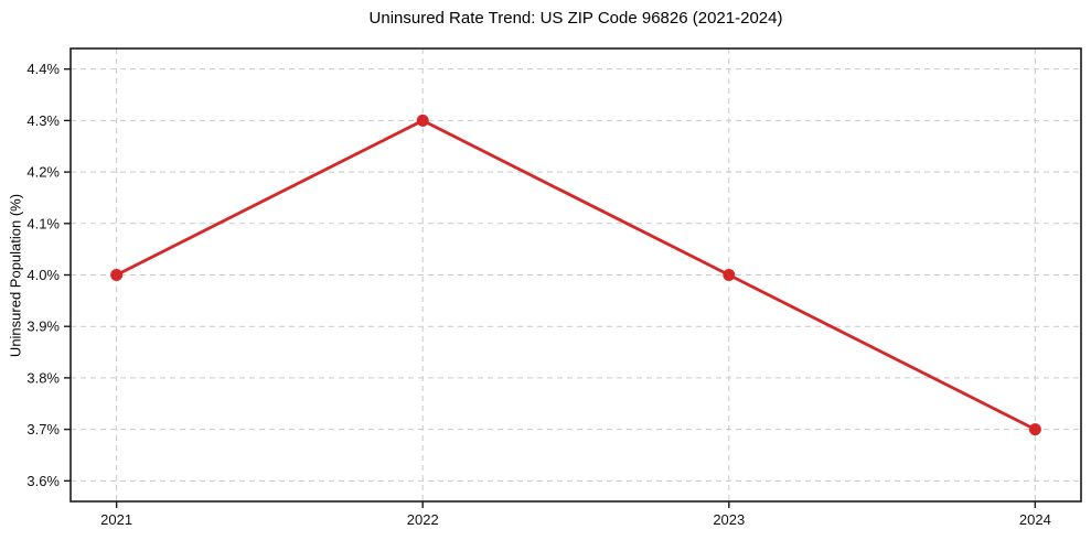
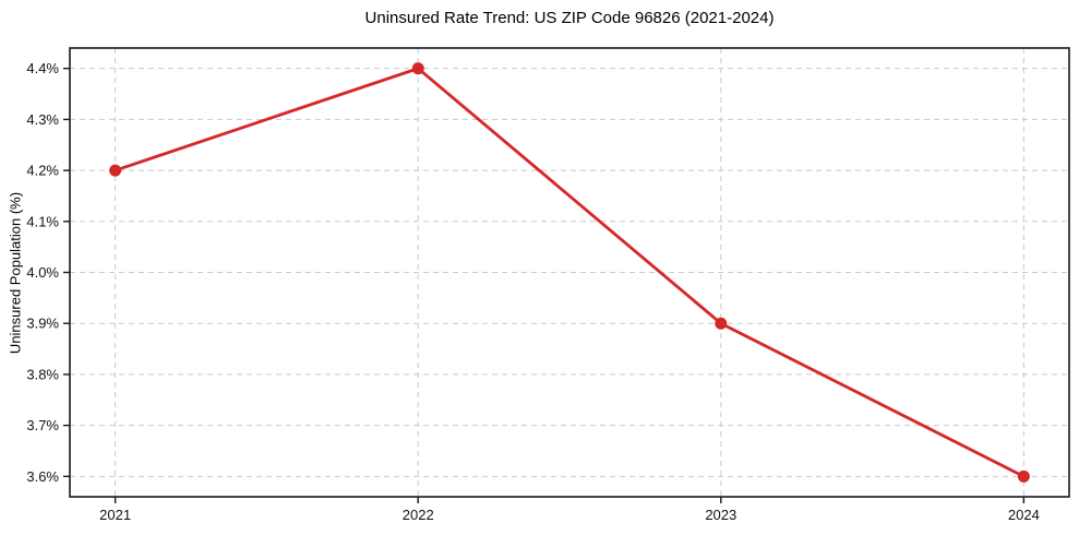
2021: 4.0% -> 4.2%
2022: 4.3% -> 4.4%
2023: 4.0% -> 3.9%
2024: 3.7% -> 3.6%
